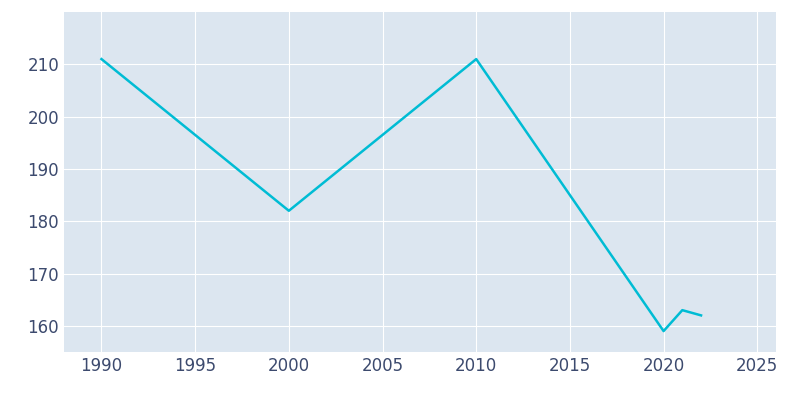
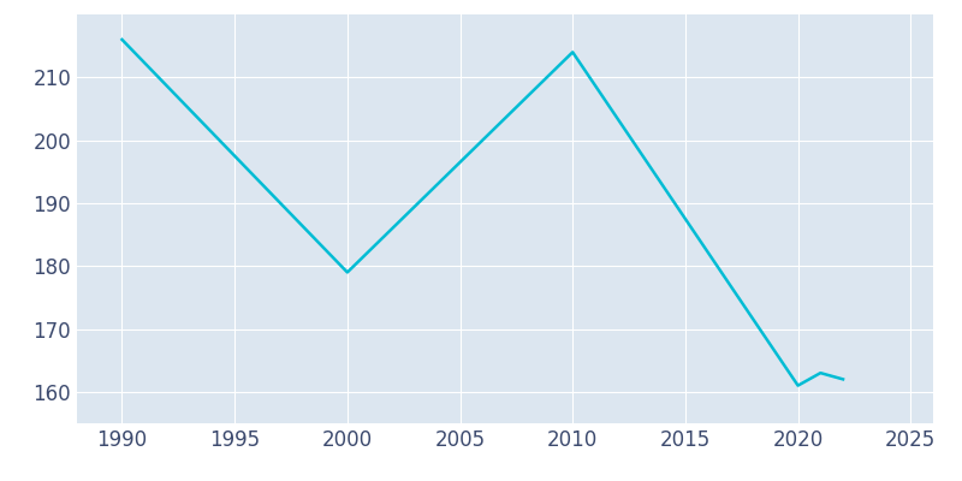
1990: 211 -> 216
2000: 182 -> 179
2010: 211 -> 214
2020: 159 -> 161
